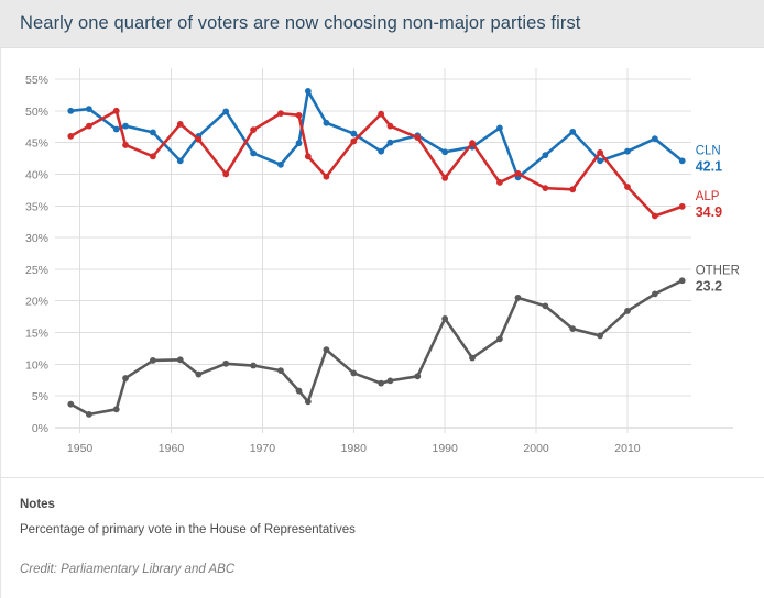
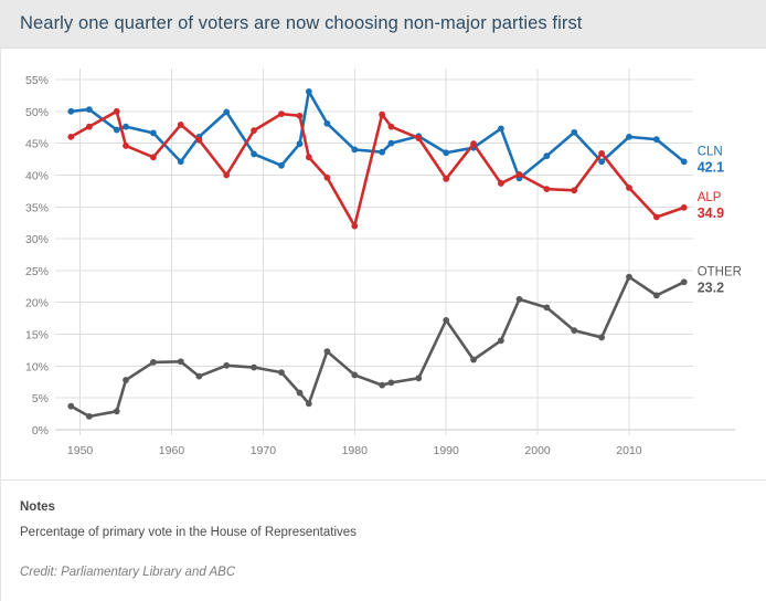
CLN/1980: 46% -> 44%
ALP/1980: 45% -> 32%
CLN/2010: 44% -> 46%
OTHER/2010: 18% -> 24%
